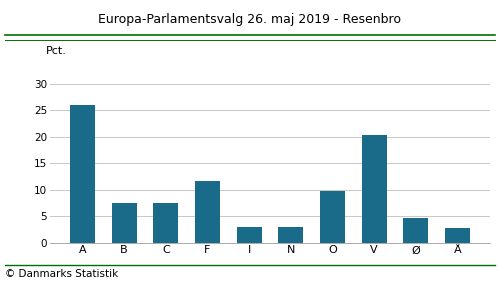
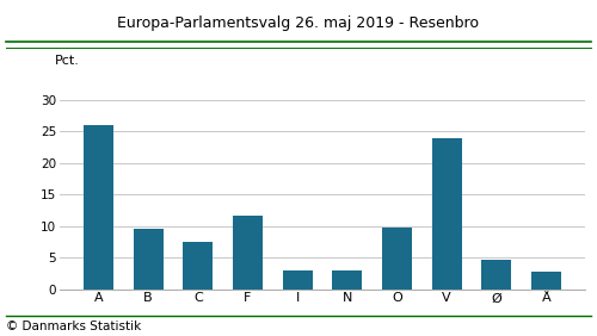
B: 7.4 -> 9.5
V: 20.4 -> 24.0
